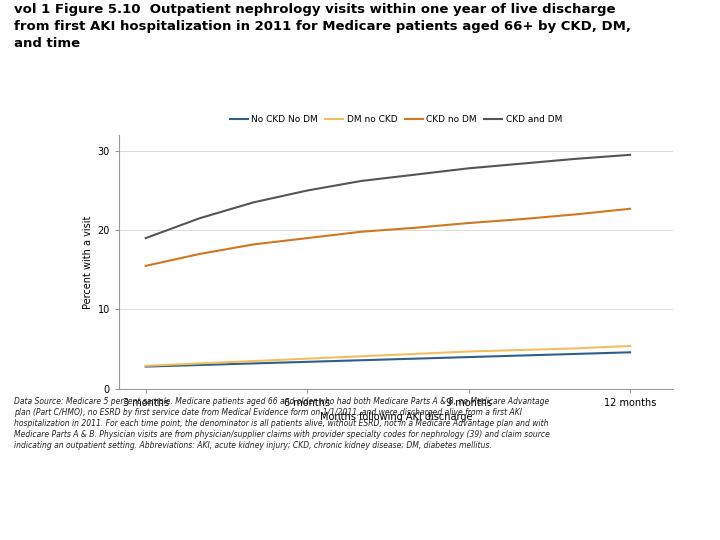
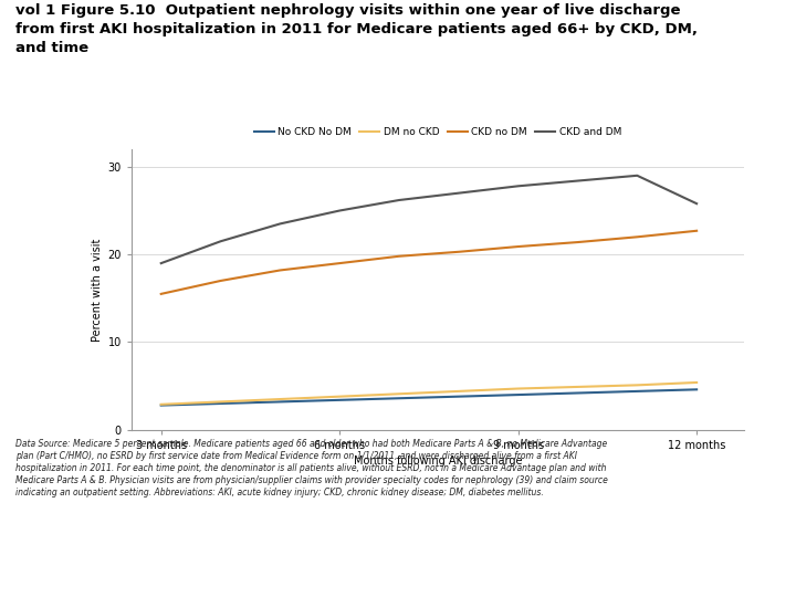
CKD and DM/12 months: 29.5 -> 25.8
